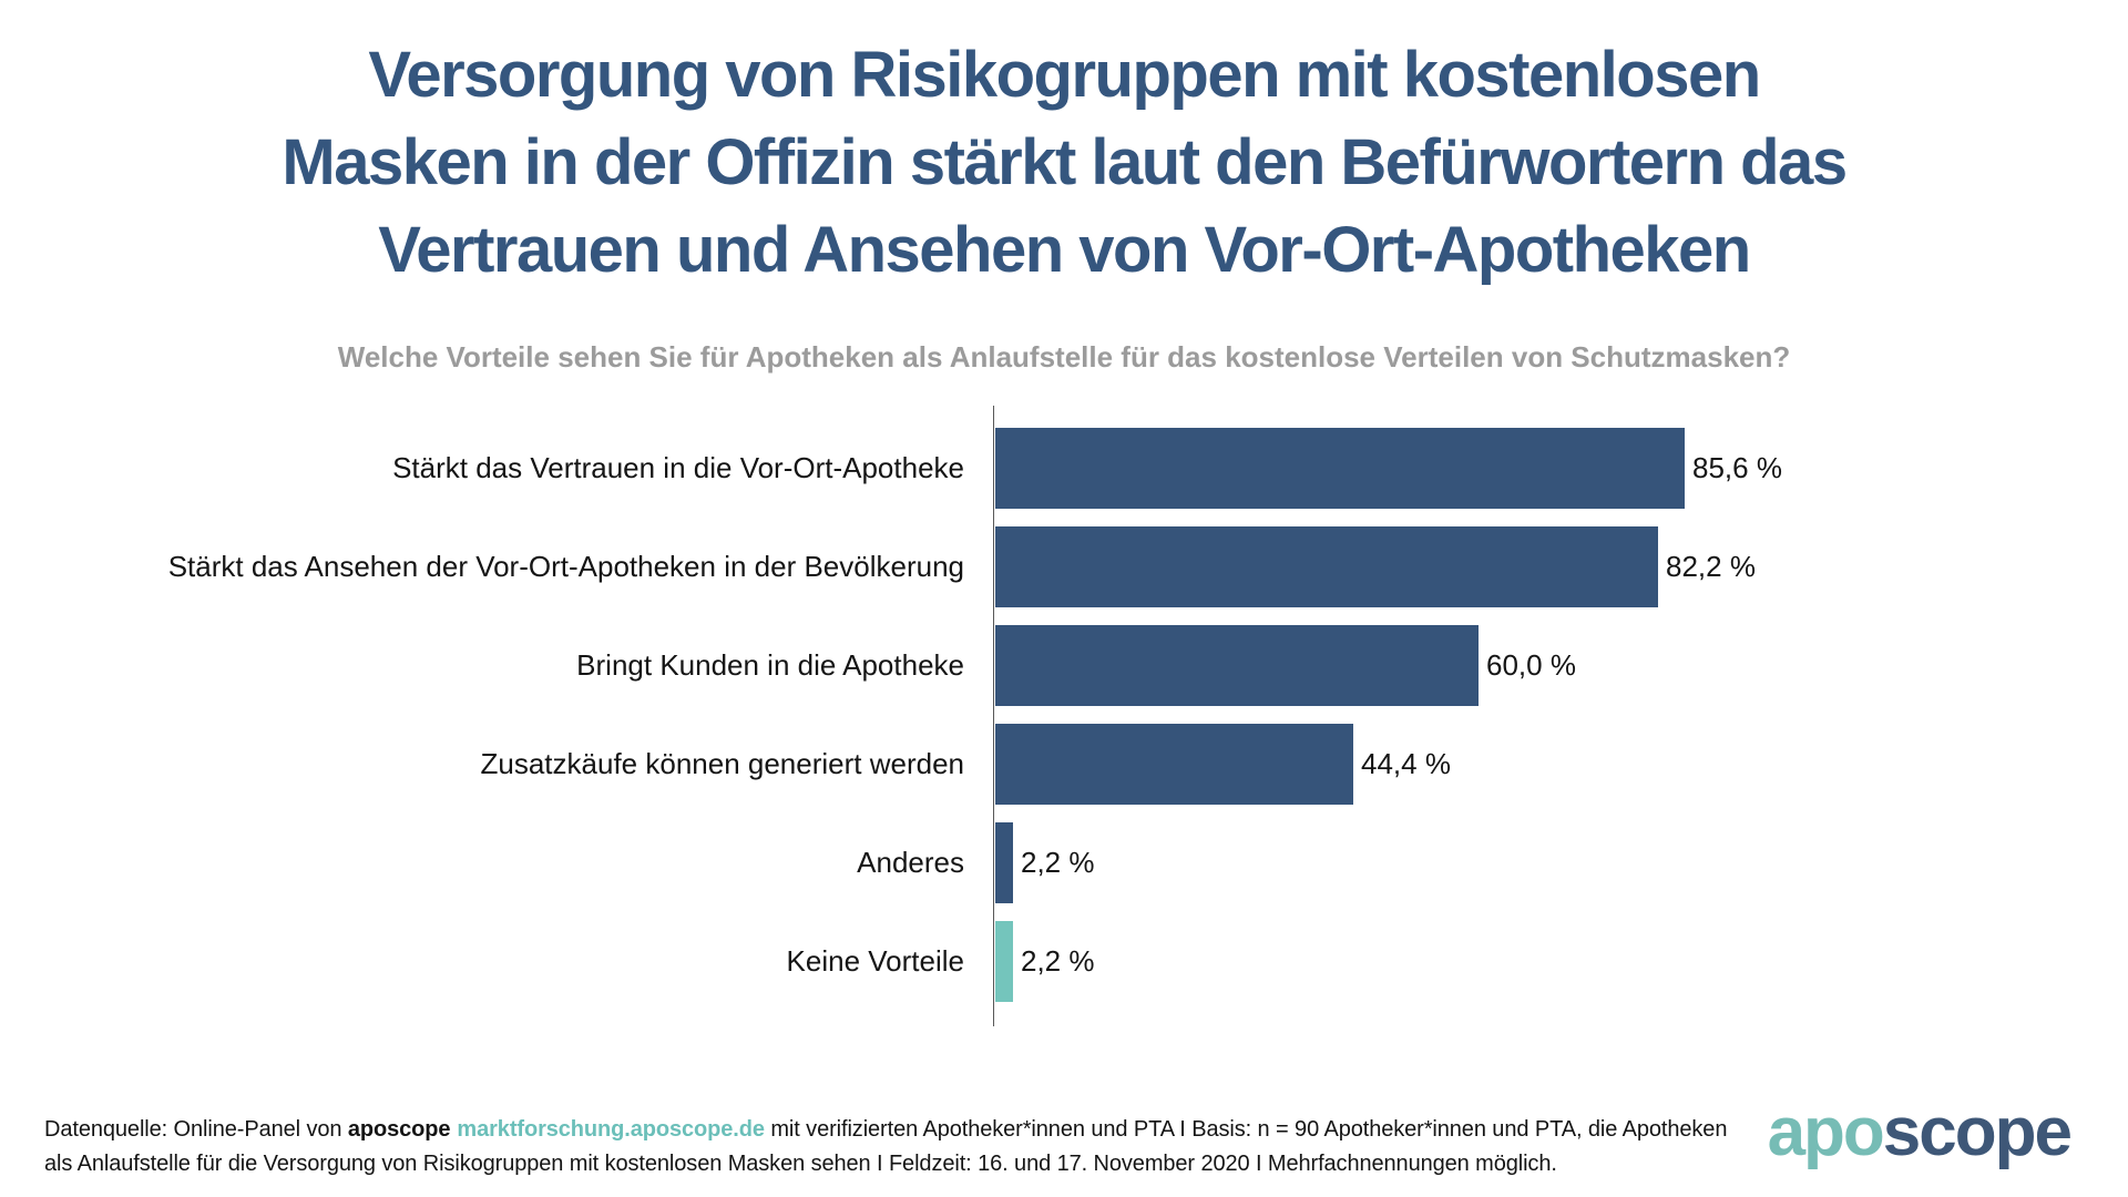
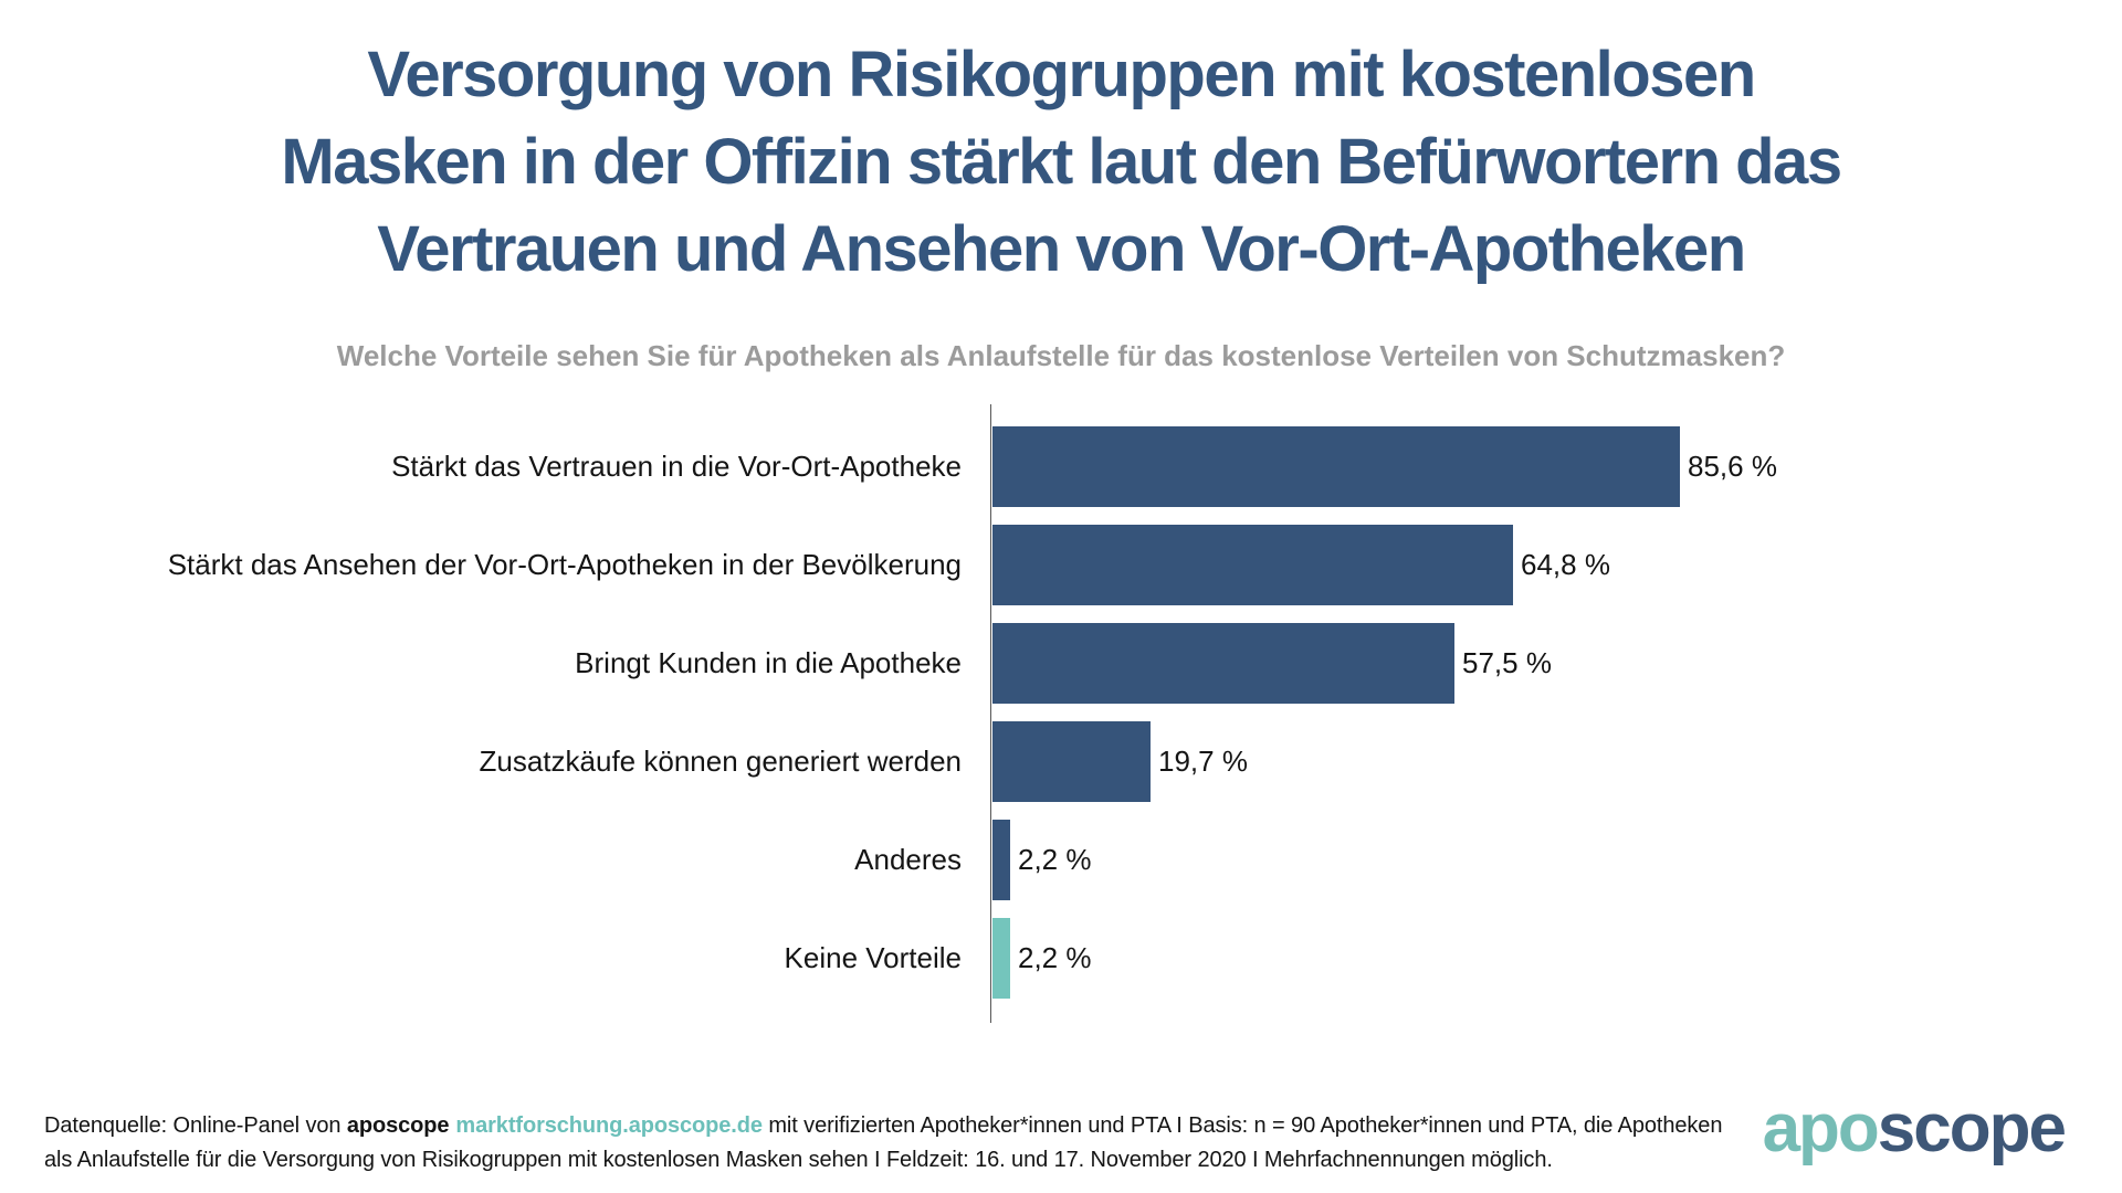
Stärkt das Ansehen der Vor-Ort-Apotheken in der Bevölkerung: 82,2 -> 64,8
Bringt Kunden in die Apotheke: 60,0 -> 57,5
Zusatzkäufe können generiert werden: 44,4 -> 19,7
